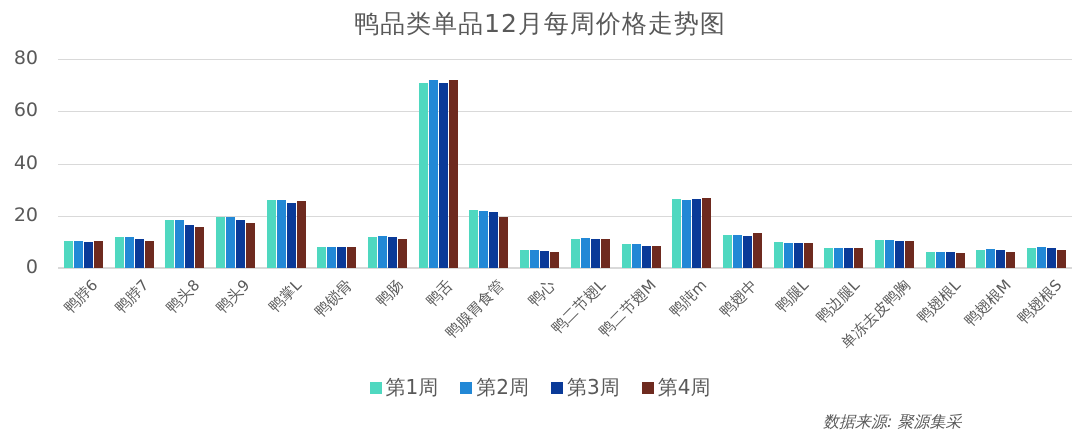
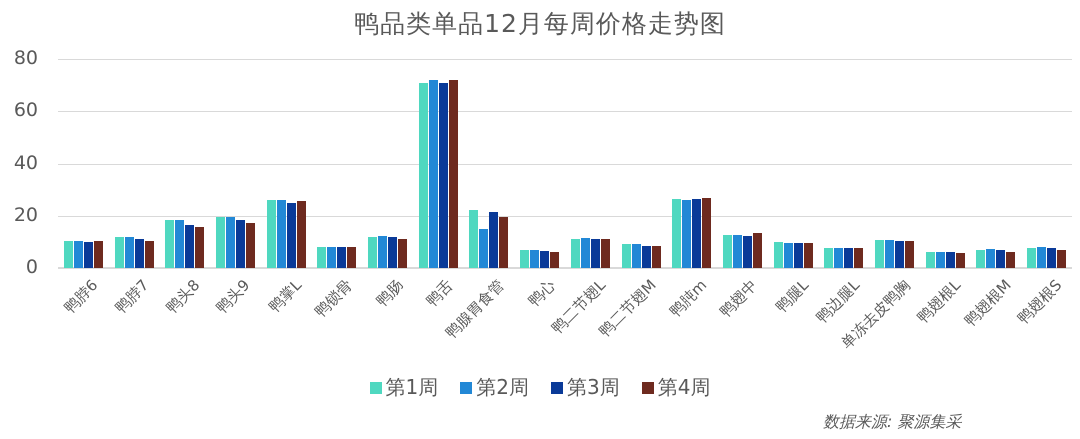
第2周/鸭腺胃食管: 22 -> 15
